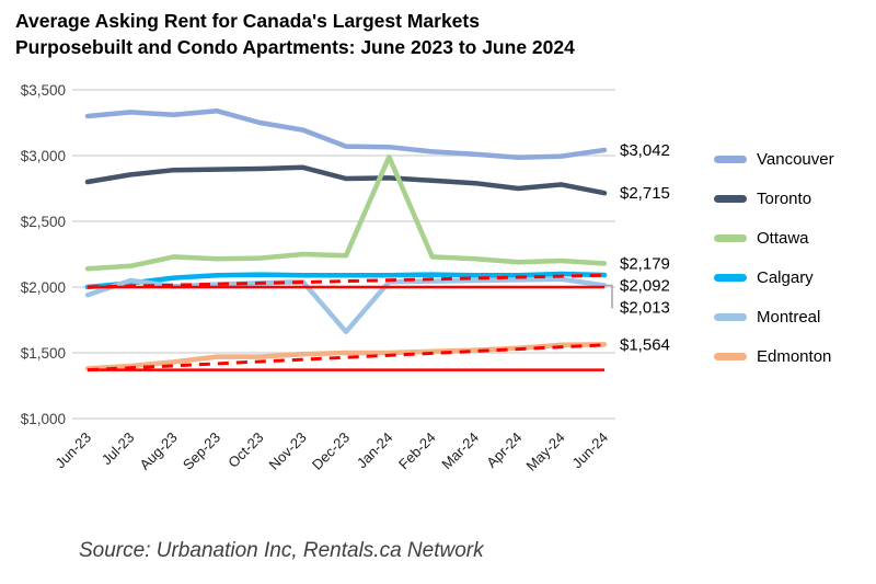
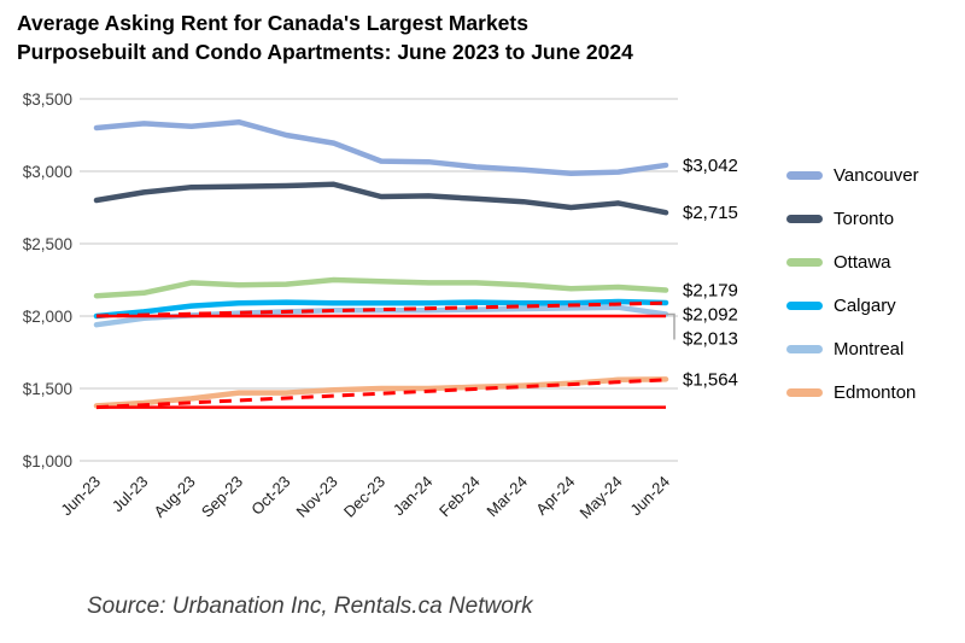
Montreal/Jul-23: $2050 -> $1980
Montreal/Dec-23: $1660 -> $2040
Ottawa/Jan-24: $2990 -> $2230
